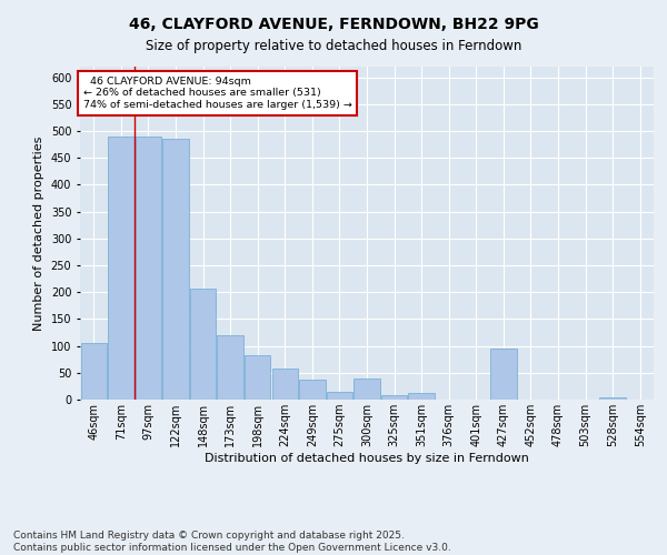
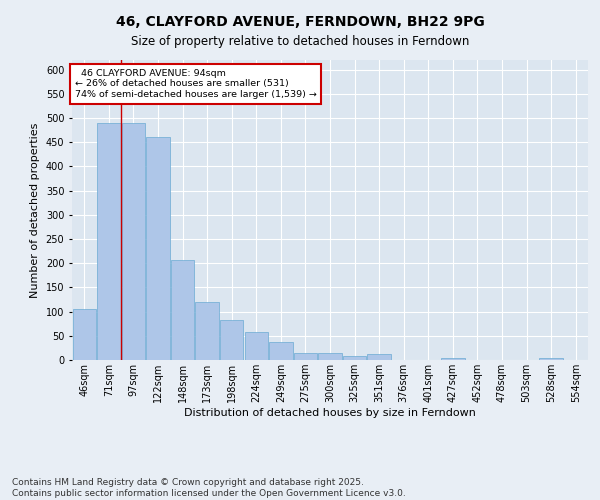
122sqm: 485 -> 460
300sqm: 40 -> 15
427sqm: 95 -> 5
